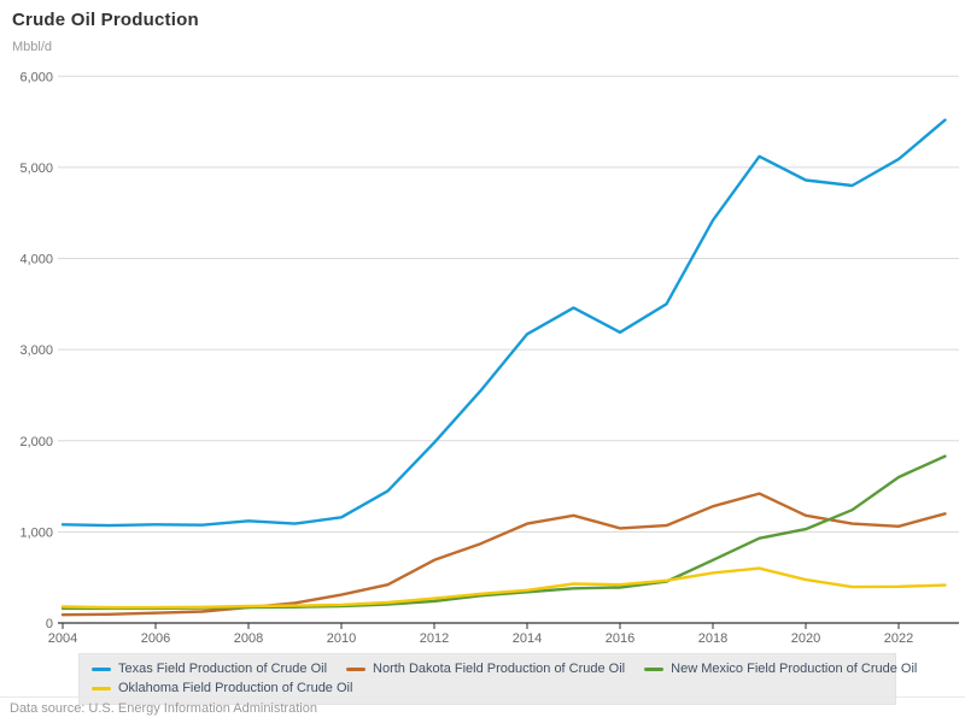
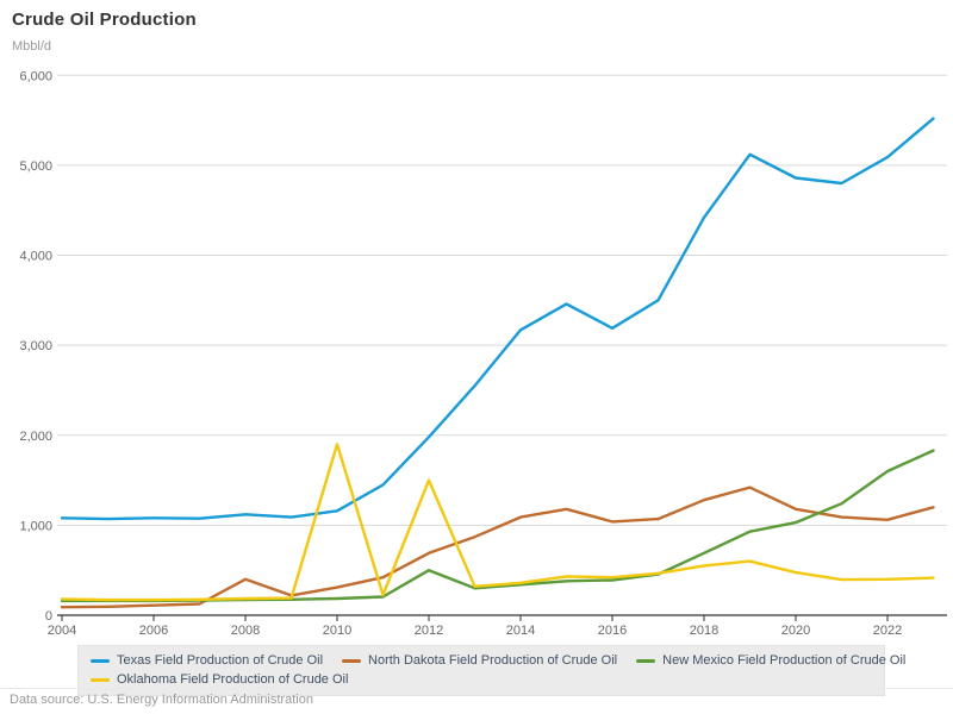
North Dakota Field Production of Crude Oil/2008: 200 -> 400
Oklahoma Field Production of Crude Oil/2010: 200 -> 1900
New Mexico Field Production of Crude Oil/2012: 200 -> 500
Oklahoma Field Production of Crude Oil/2012: 300 -> 1500
